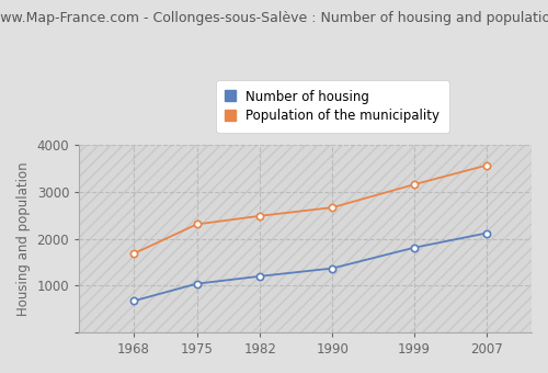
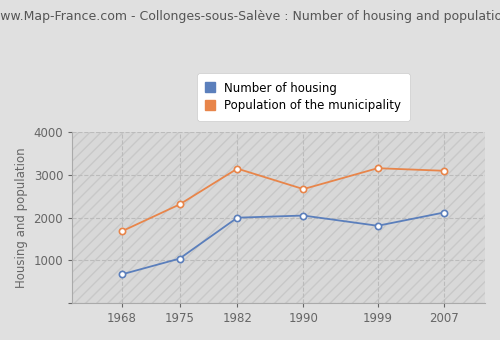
Number of housing/1982: 1200 -> 2000
Population of the municipality/1982: 2490 -> 3150
Number of housing/1990: 1370 -> 2050
Population of the municipality/2007: 3570 -> 3100
